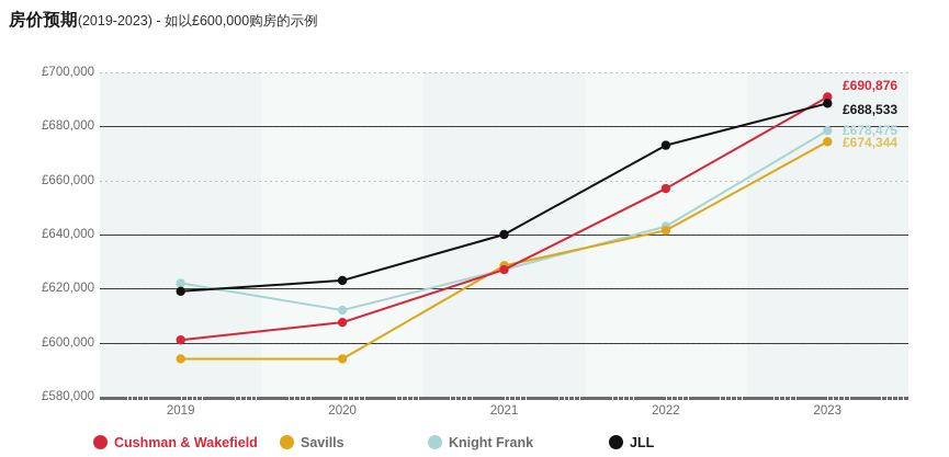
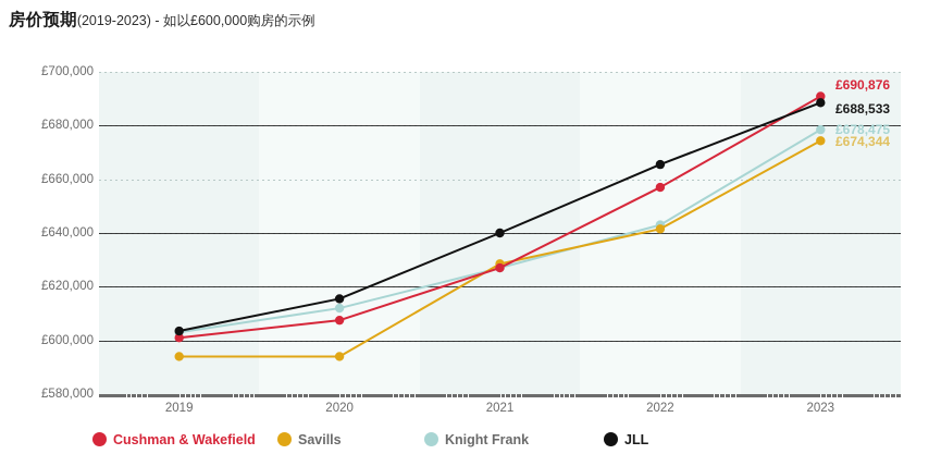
Knight Frank/2019: £622000 -> £603000
JLL/2019: £619000 -> £604000
JLL/2020: £623000 -> £616000
JLL/2022: £673000 -> £666000
